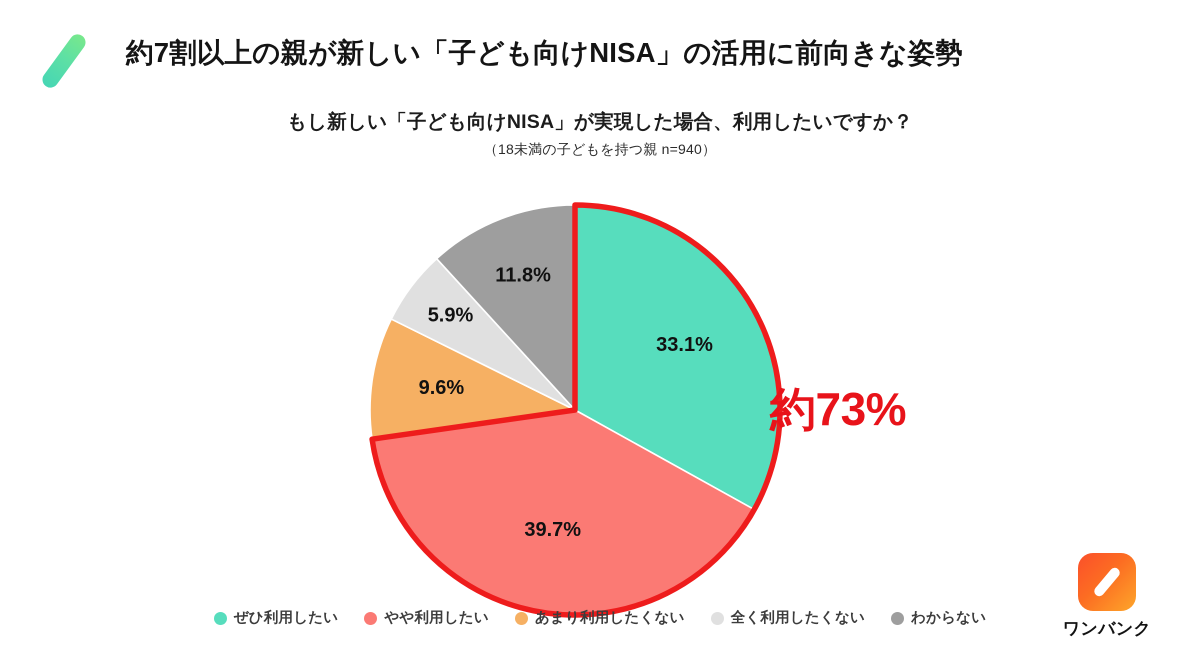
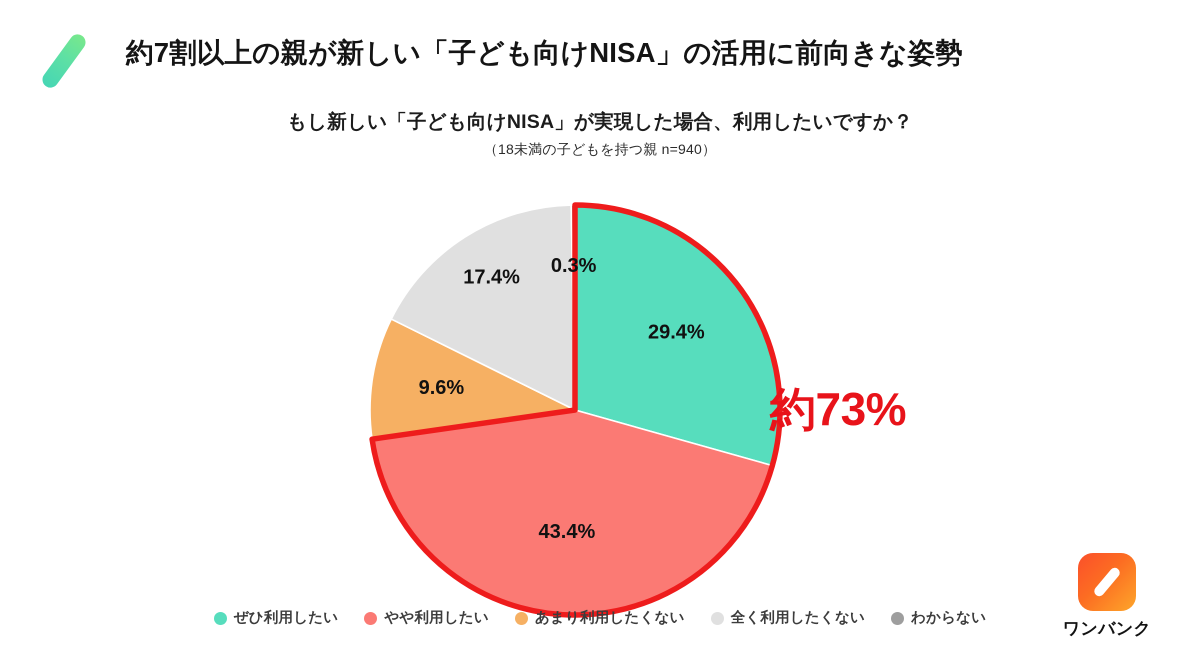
ぜひ利用したい: 33.1% -> 29.4%
やや利用したい: 39.7% -> 43.4%
全く利用したくない: 5.9% -> 17.4%
わからない: 11.8% -> 0.3%
